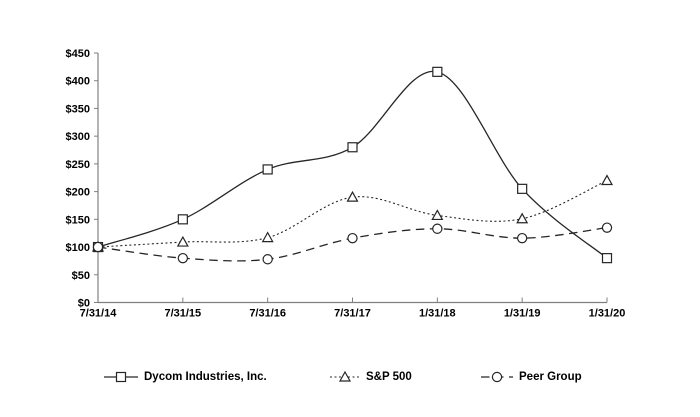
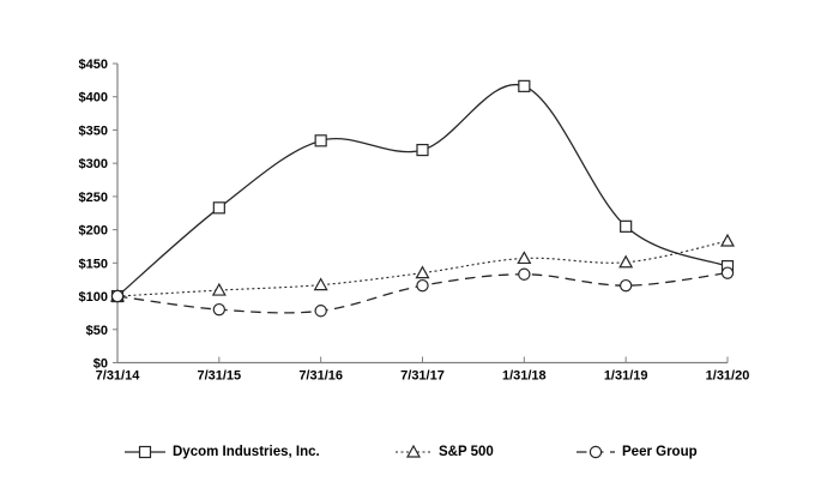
Dycom Industries, Inc./7/31/15: $150 -> $230
Dycom Industries, Inc./7/31/16: $240 -> $330
Dycom Industries, Inc./7/31/17: $280 -> $320
S&P 500/7/31/17: $190 -> $140
Dycom Industries, Inc./1/31/20: $80 -> $140
S&P 500/1/31/20: $220 -> $180
